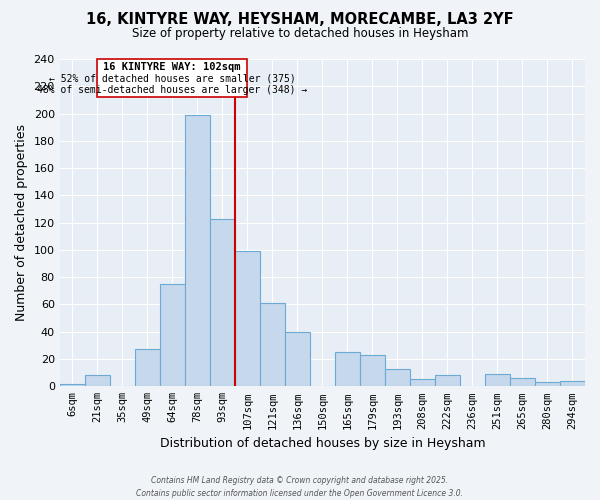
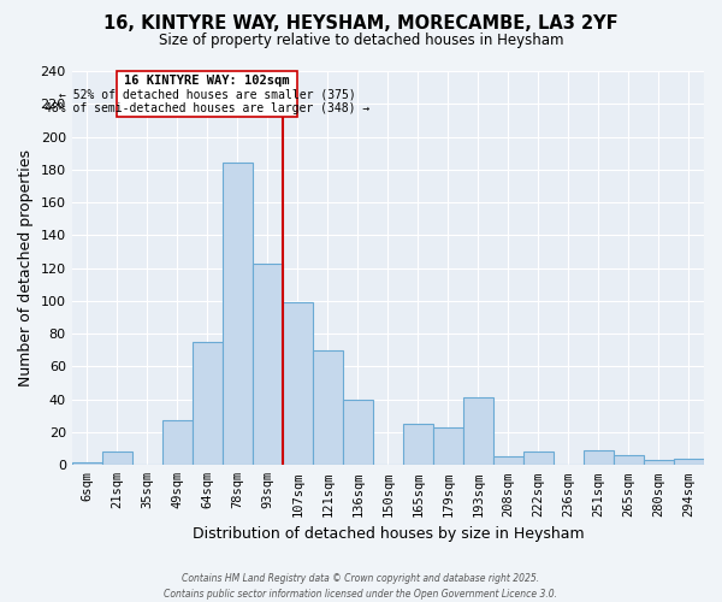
78sqm: 199 -> 184
121sqm: 61 -> 70
193sqm: 13 -> 41
